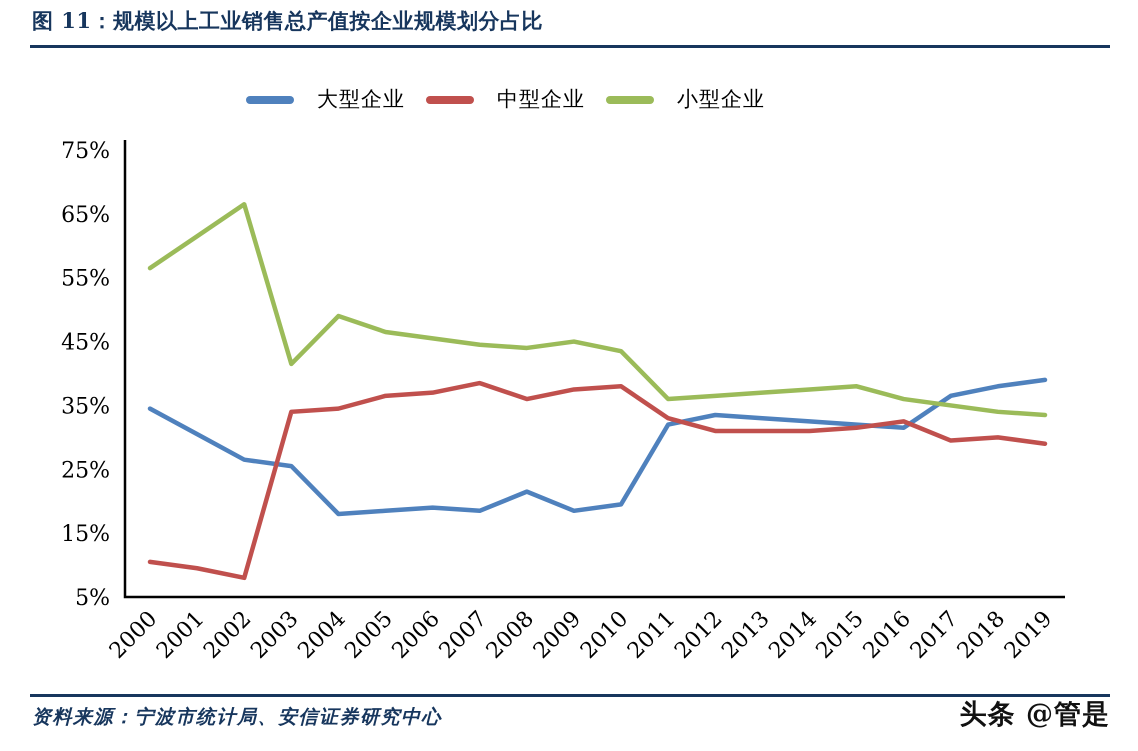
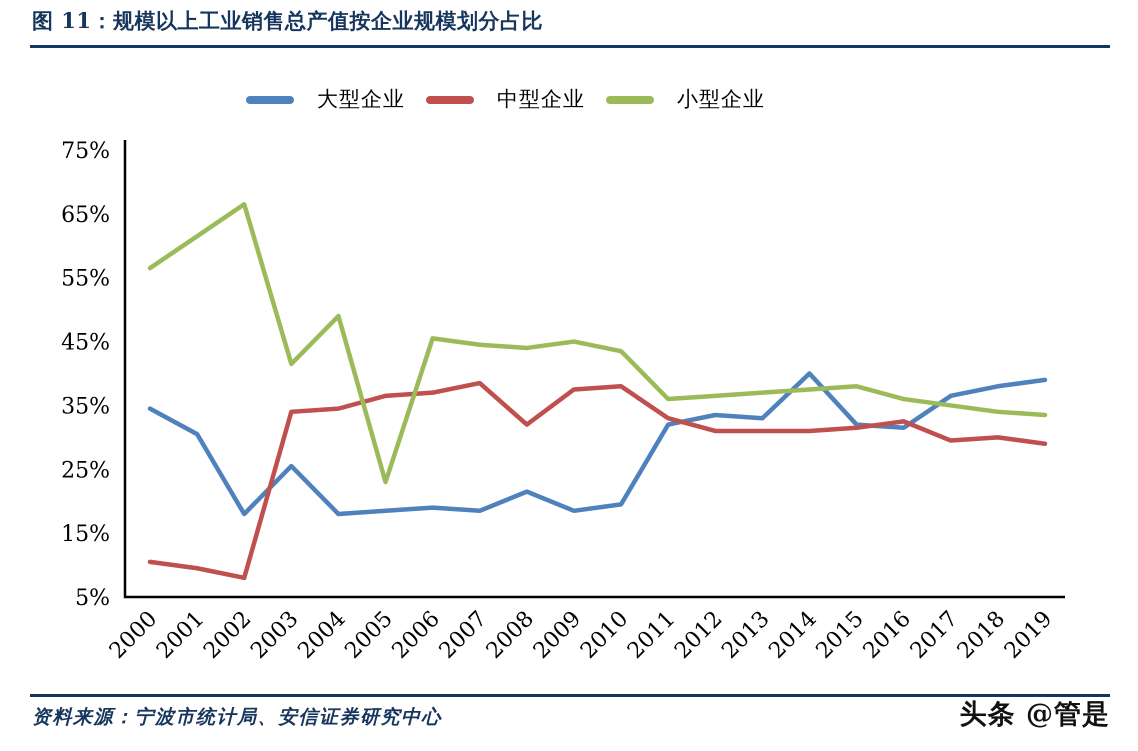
大型企业/2002: 26% -> 18%
小型企业/2005: 46% -> 23%
中型企业/2008: 36% -> 32%
大型企业/2014: 32% -> 40%
